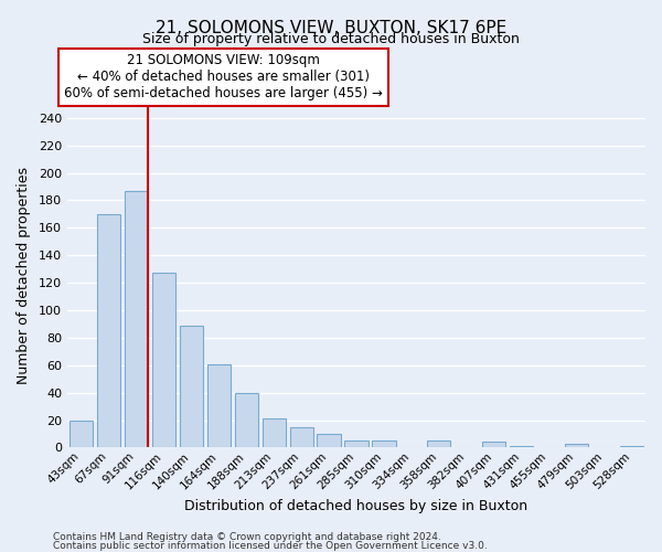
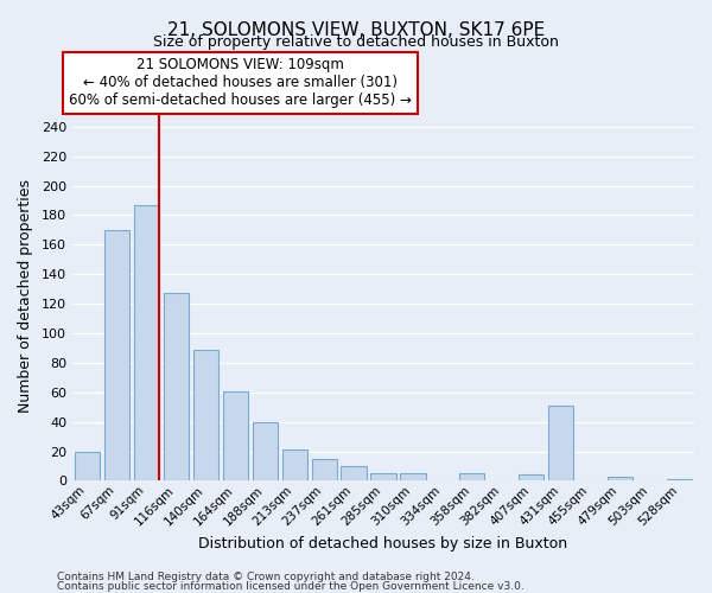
431sqm: 1 -> 51
